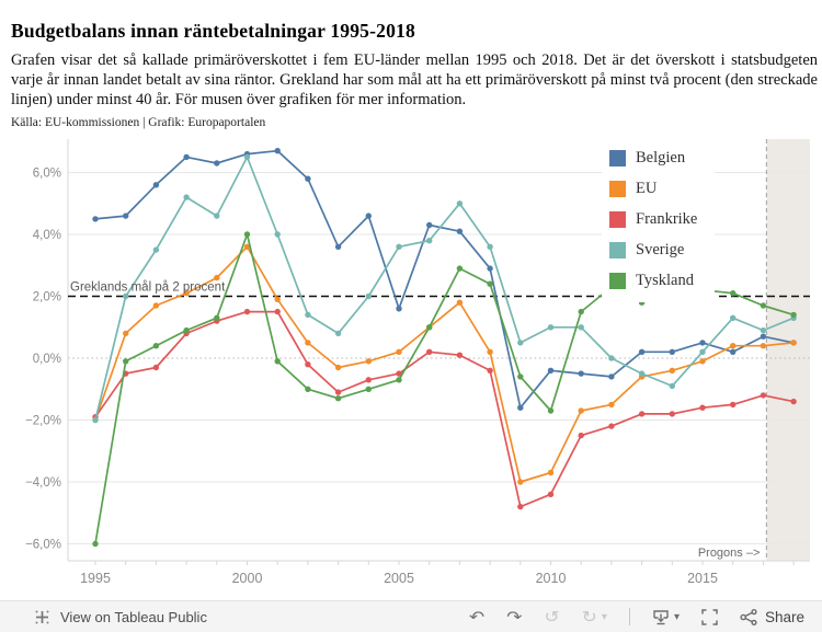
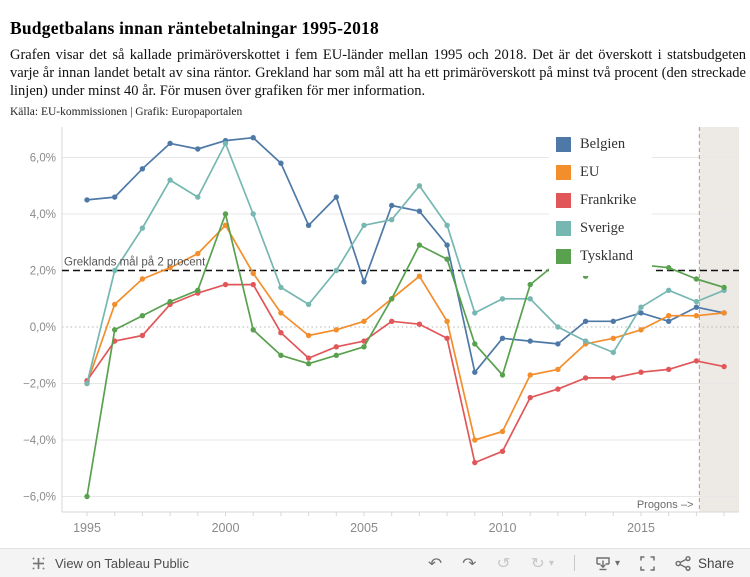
Sverige/2015: 0,2% -> 0,7%
